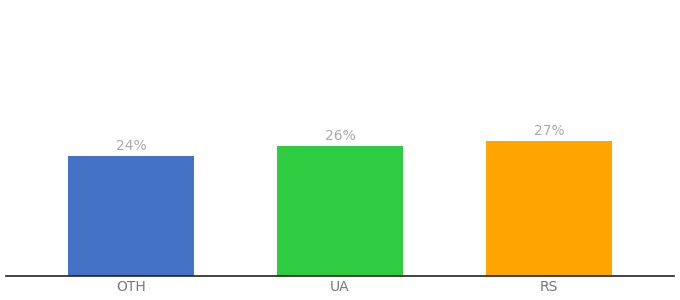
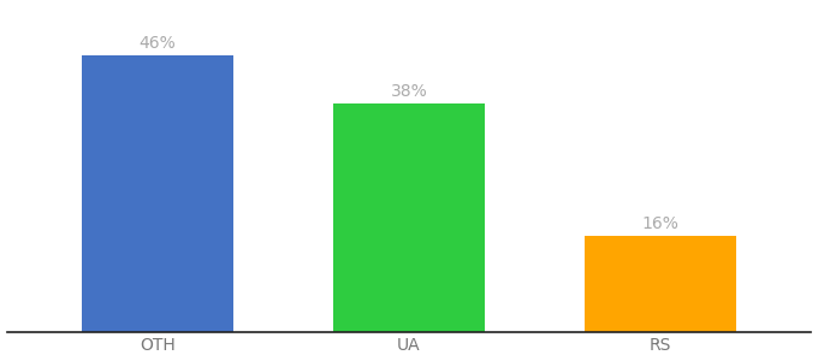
OTH: 24% -> 46%
UA: 26% -> 38%
RS: 27% -> 16%
